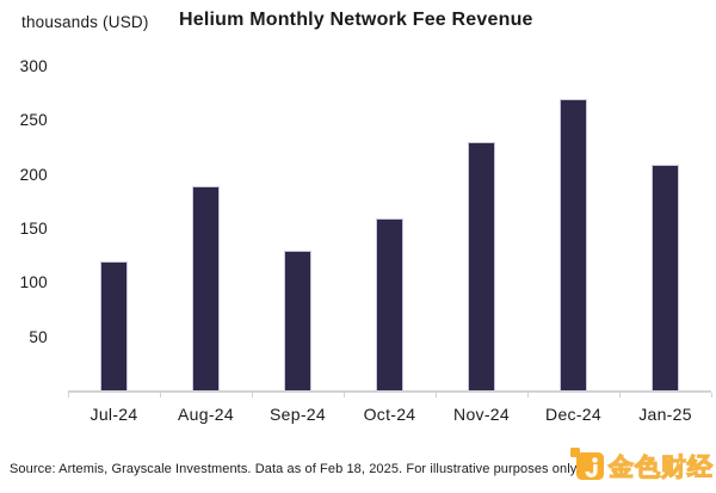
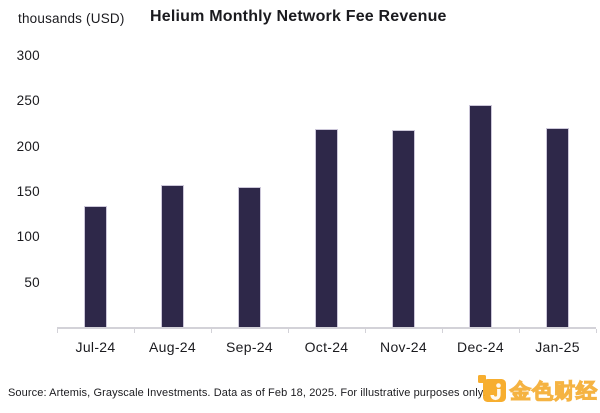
Jul-24: 120 -> 140
Aug-24: 190 -> 160
Sep-24: 130 -> 160
Oct-24: 160 -> 220
Nov-24: 230 -> 220
Dec-24: 270 -> 250
Jan-25: 210 -> 220
